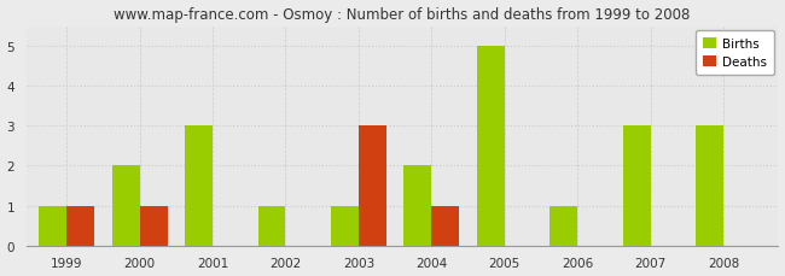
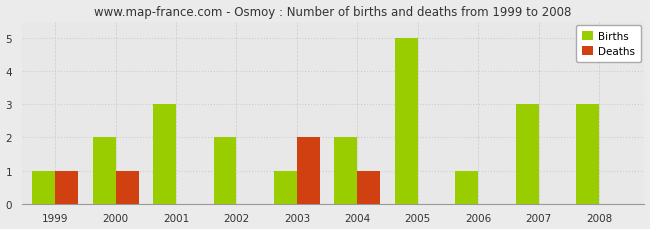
Births/2002: 1 -> 2
Deaths/2003: 3 -> 2
